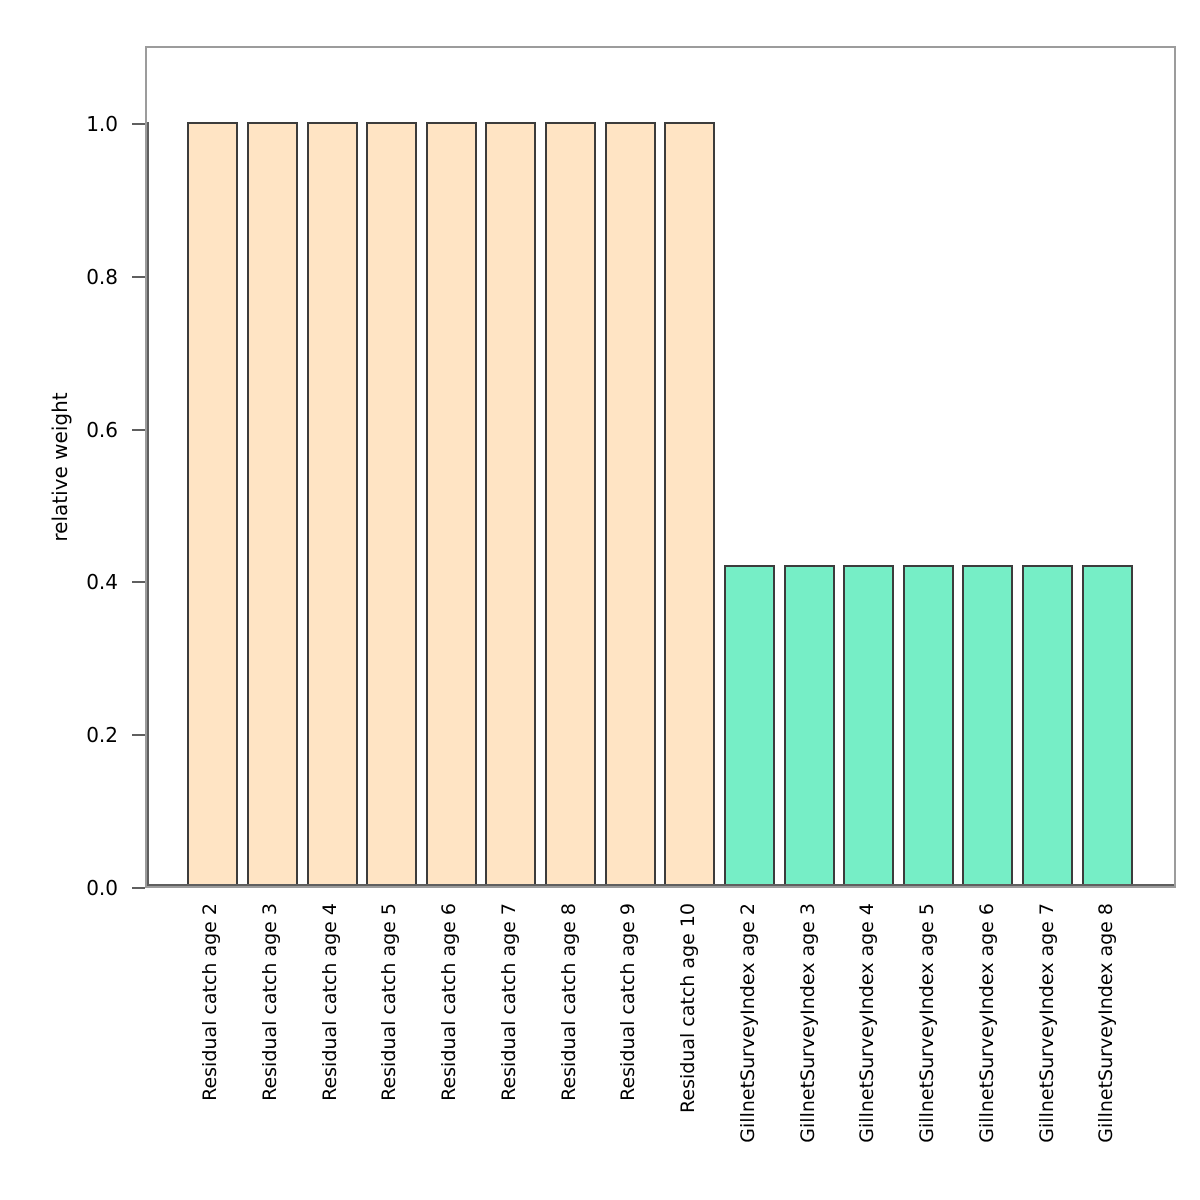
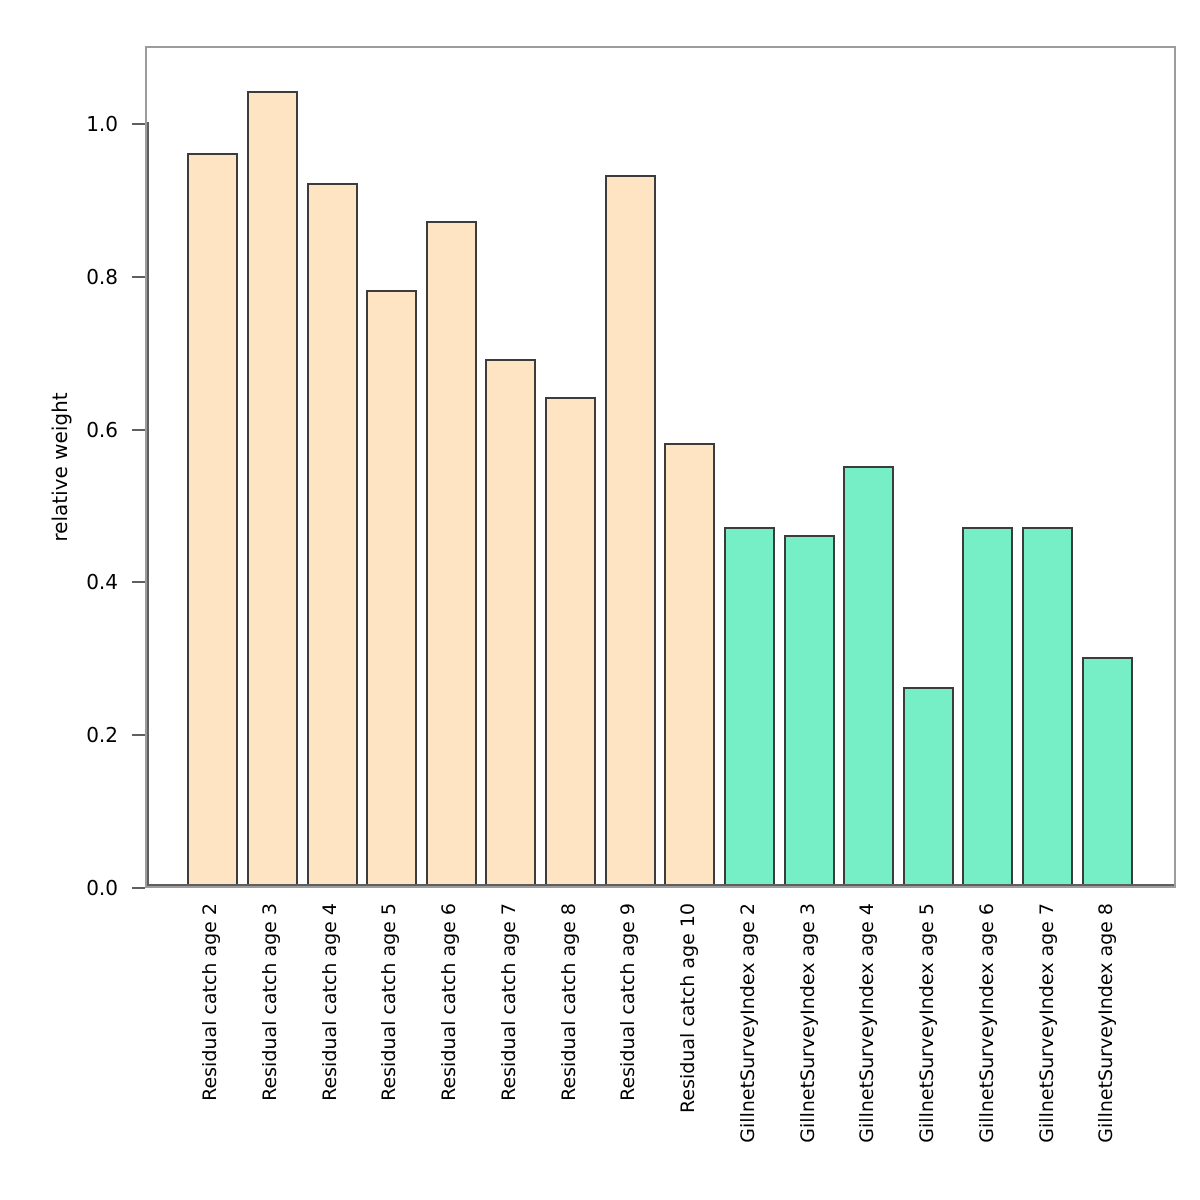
Residual catch age 2: 1.00 -> 0.96
Residual catch age 3: 1.00 -> 1.04
Residual catch age 4: 1.00 -> 0.92
Residual catch age 5: 1.00 -> 0.78
Residual catch age 6: 1.00 -> 0.87
Residual catch age 7: 1.00 -> 0.69
Residual catch age 8: 1.00 -> 0.64
Residual catch age 9: 1.00 -> 0.93
Residual catch age 10: 1.00 -> 0.58
GillnetSurveyIndex age 2: 0.42 -> 0.47
GillnetSurveyIndex age 3: 0.42 -> 0.46
GillnetSurveyIndex age 4: 0.42 -> 0.55
GillnetSurveyIndex age 5: 0.42 -> 0.26
GillnetSurveyIndex age 6: 0.42 -> 0.47
GillnetSurveyIndex age 7: 0.42 -> 0.47
GillnetSurveyIndex age 8: 0.42 -> 0.30
